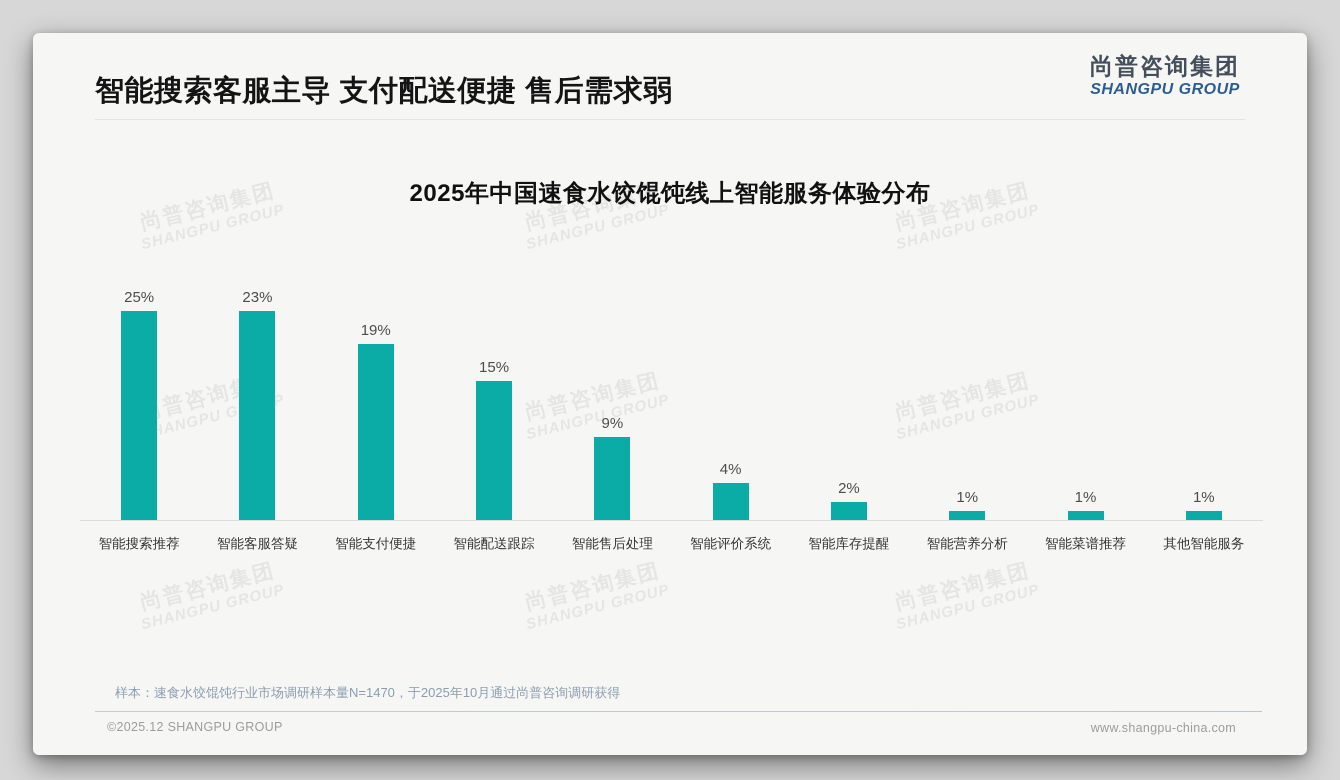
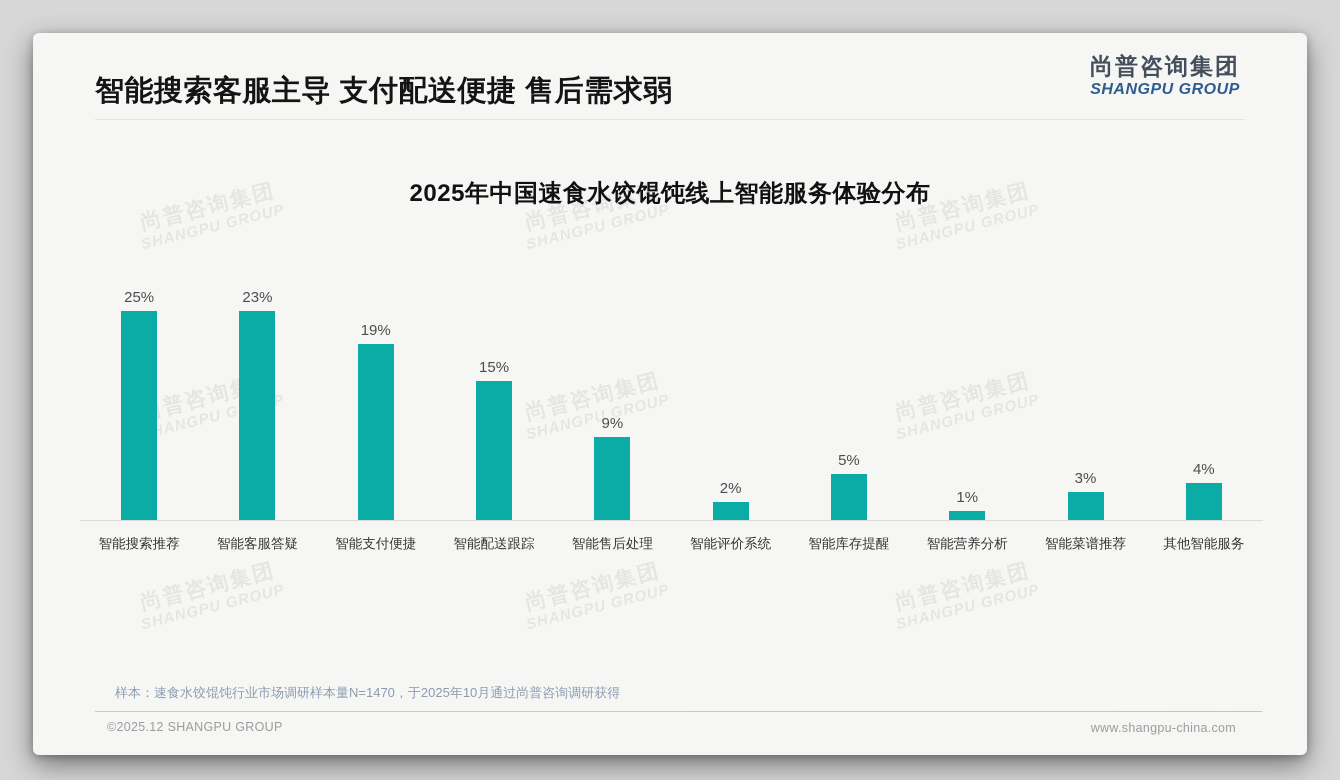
智能评价系统: 4% -> 2%
智能库存提醒: 2% -> 5%
智能菜谱推荐: 1% -> 3%
其他智能服务: 1% -> 4%
